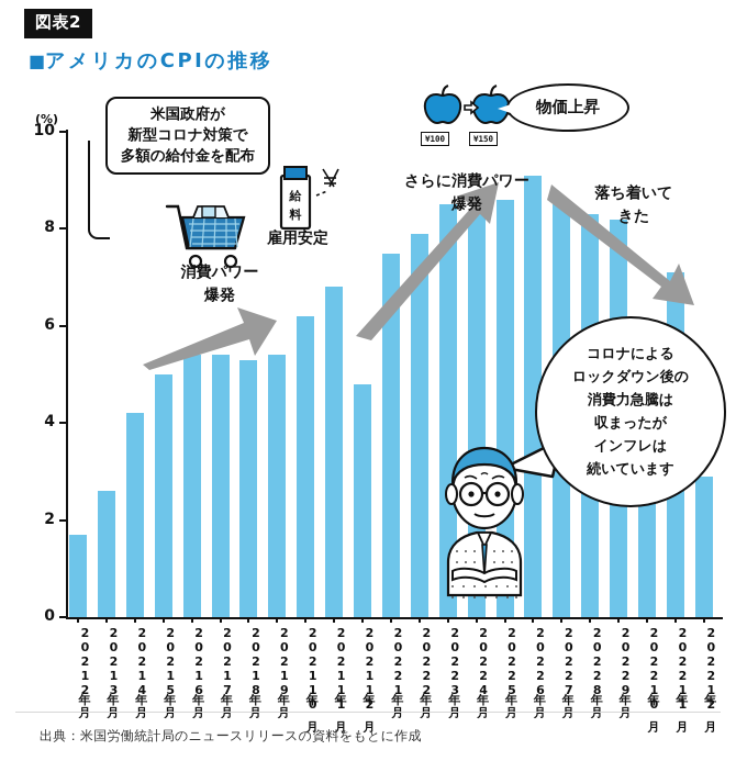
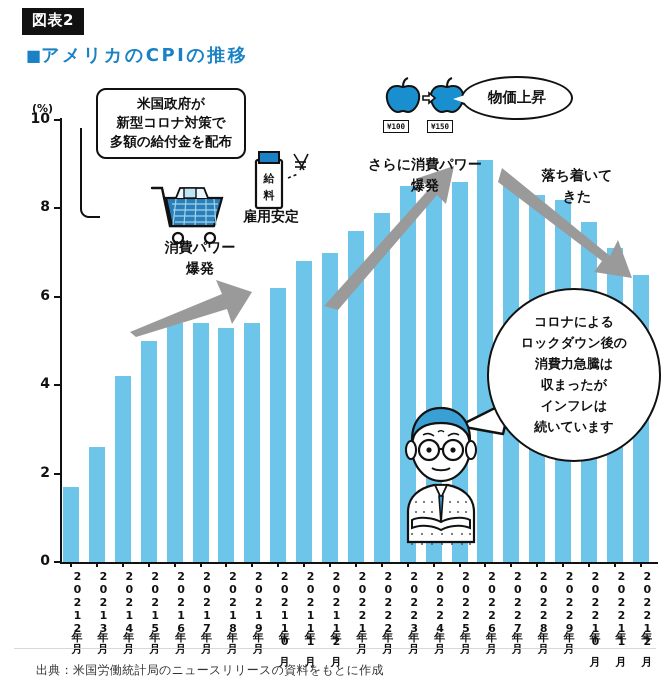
2021年12月: 4.8 -> 7.0
2022年10月: 5.0 -> 7.7
2022年12月: 2.9 -> 6.5
